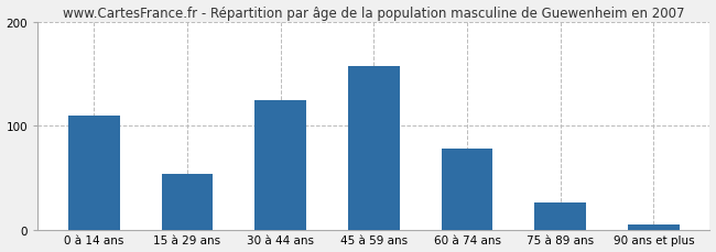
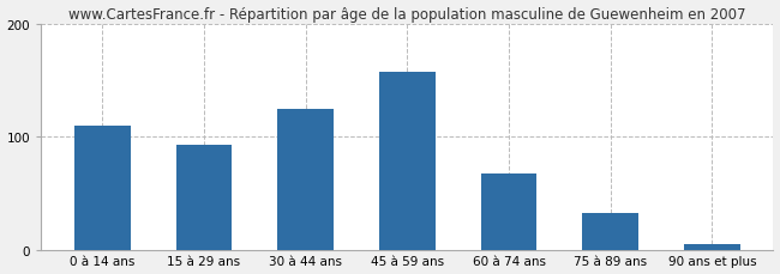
15 à 29 ans: 54 -> 93
60 à 74 ans: 78 -> 68
75 à 89 ans: 26 -> 32
